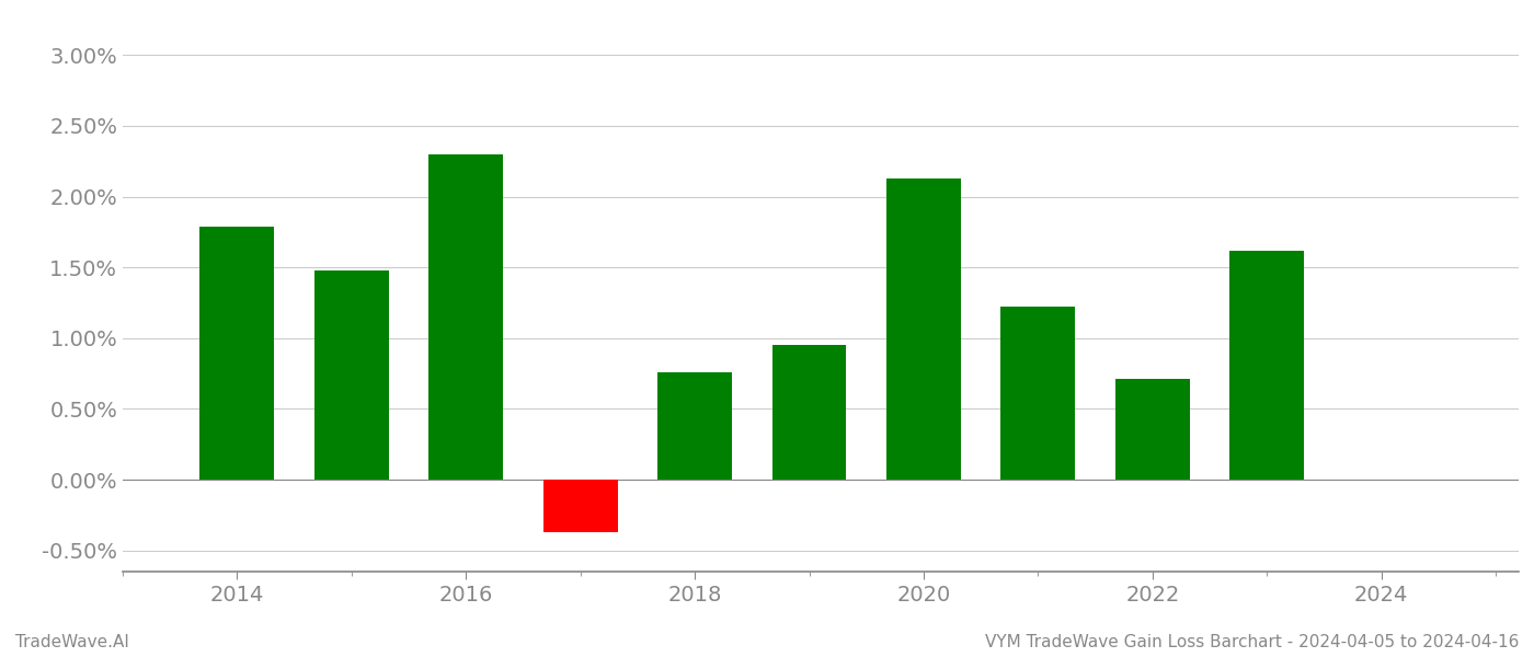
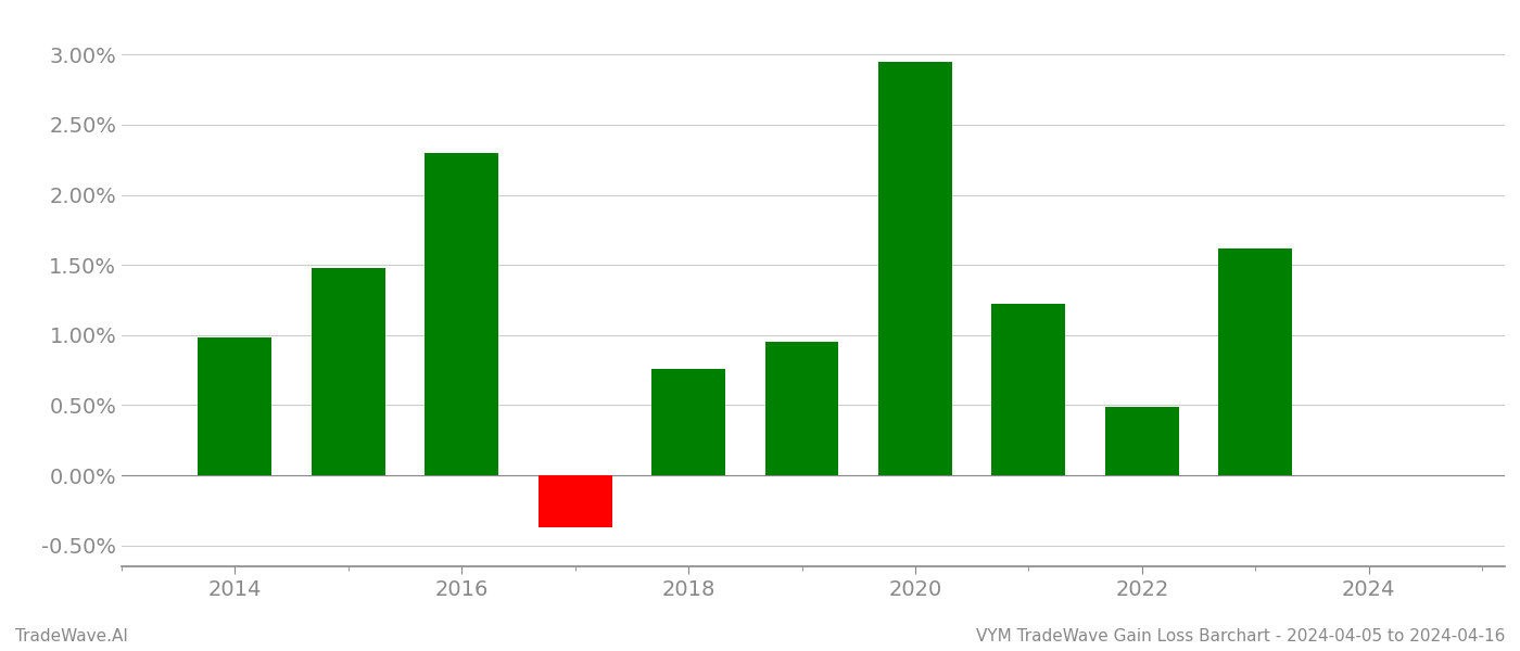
2014: 1.79% -> 0.98%
2020: 2.13% -> 2.95%
2022: 0.71% -> 0.49%
